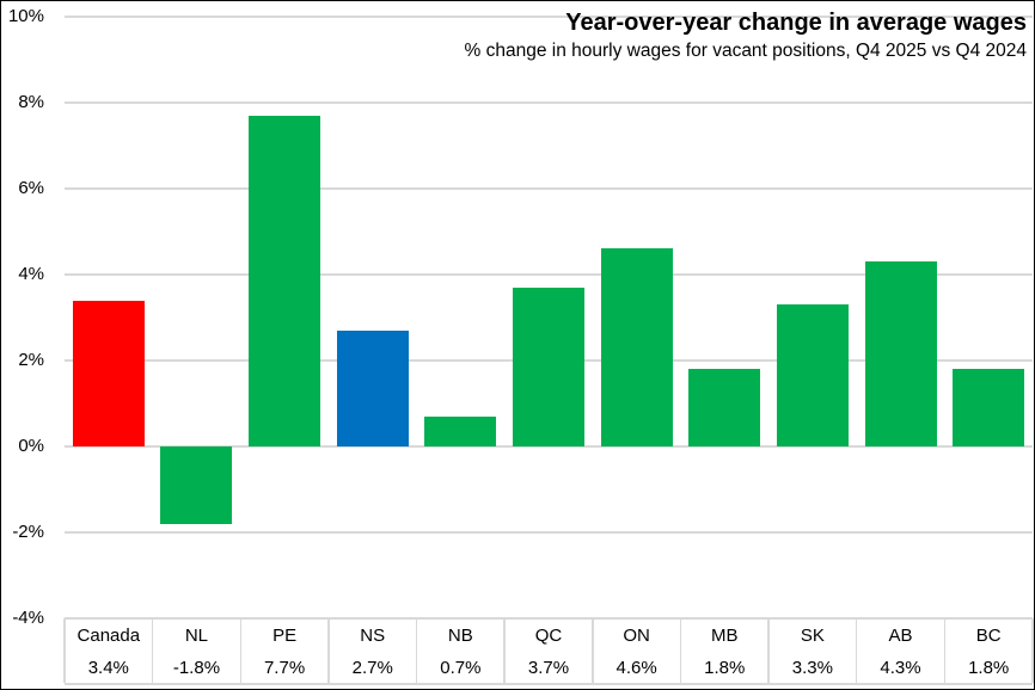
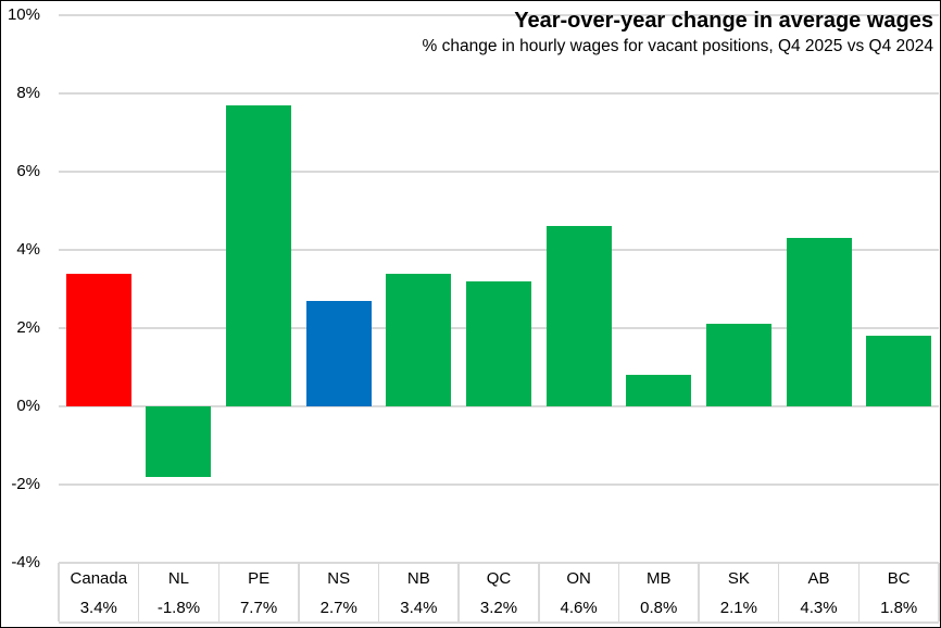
NB: 0.7% -> 3.4%
QC: 3.7% -> 3.2%
MB: 1.8% -> 0.8%
SK: 3.3% -> 2.1%
